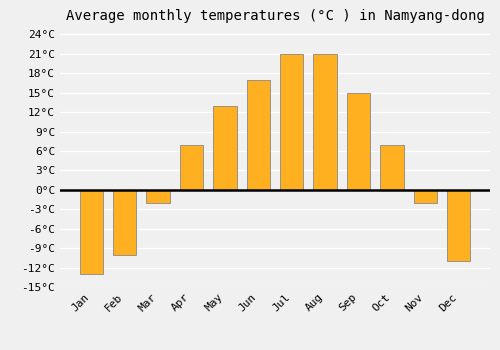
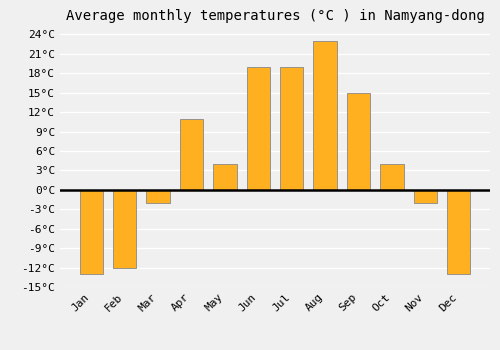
Feb: -10°C -> -12°C
Apr: 7°C -> 11°C
May: 13°C -> 4°C
Jun: 17°C -> 19°C
Jul: 21°C -> 19°C
Aug: 21°C -> 23°C
Oct: 7°C -> 4°C
Dec: -11°C -> -13°C
